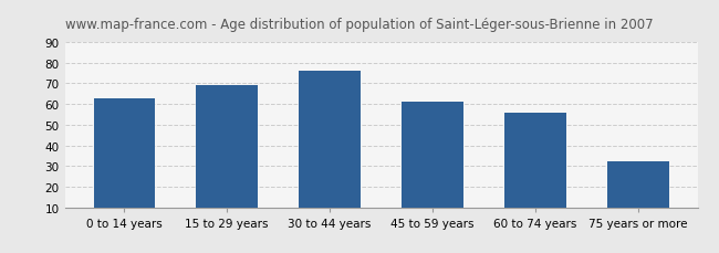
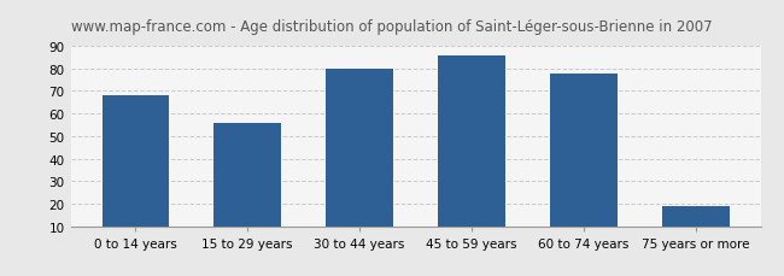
0 to 14 years: 63 -> 68
15 to 29 years: 69 -> 56
30 to 44 years: 76 -> 80
45 to 59 years: 61 -> 86
60 to 74 years: 56 -> 78
75 years or more: 32 -> 19
